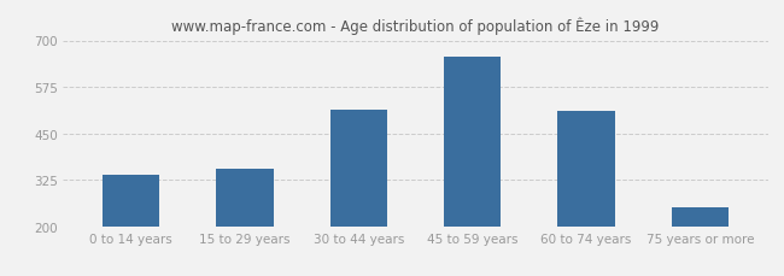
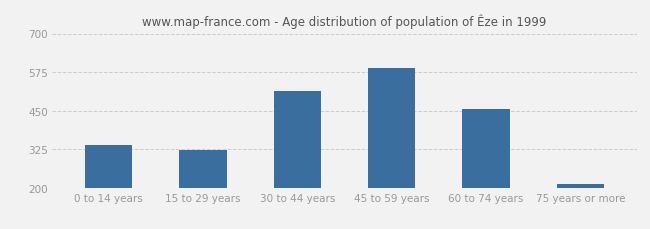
15 to 29 years: 355 -> 322
45 to 59 years: 655 -> 587
60 to 74 years: 510 -> 454
75 years or more: 250 -> 213
